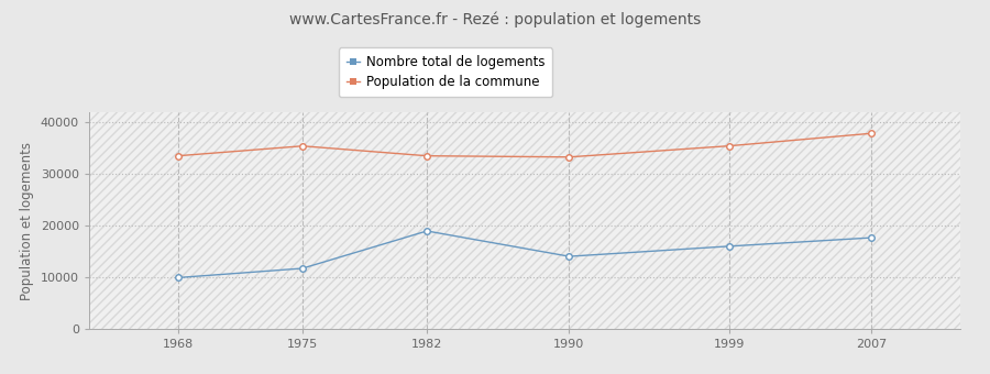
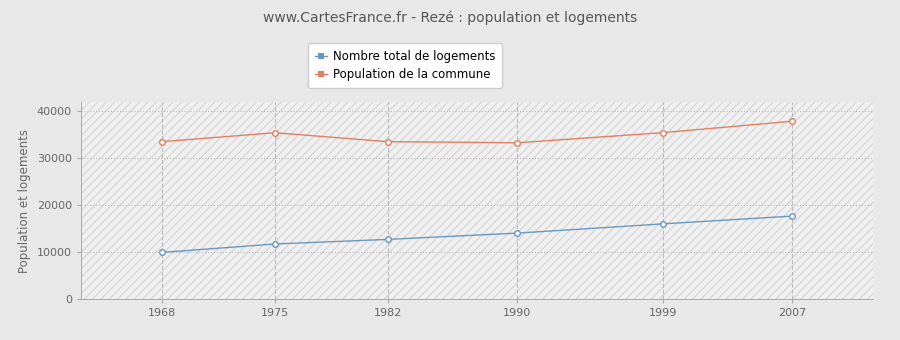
Nombre total de logements/1982: 19000 -> 12700
